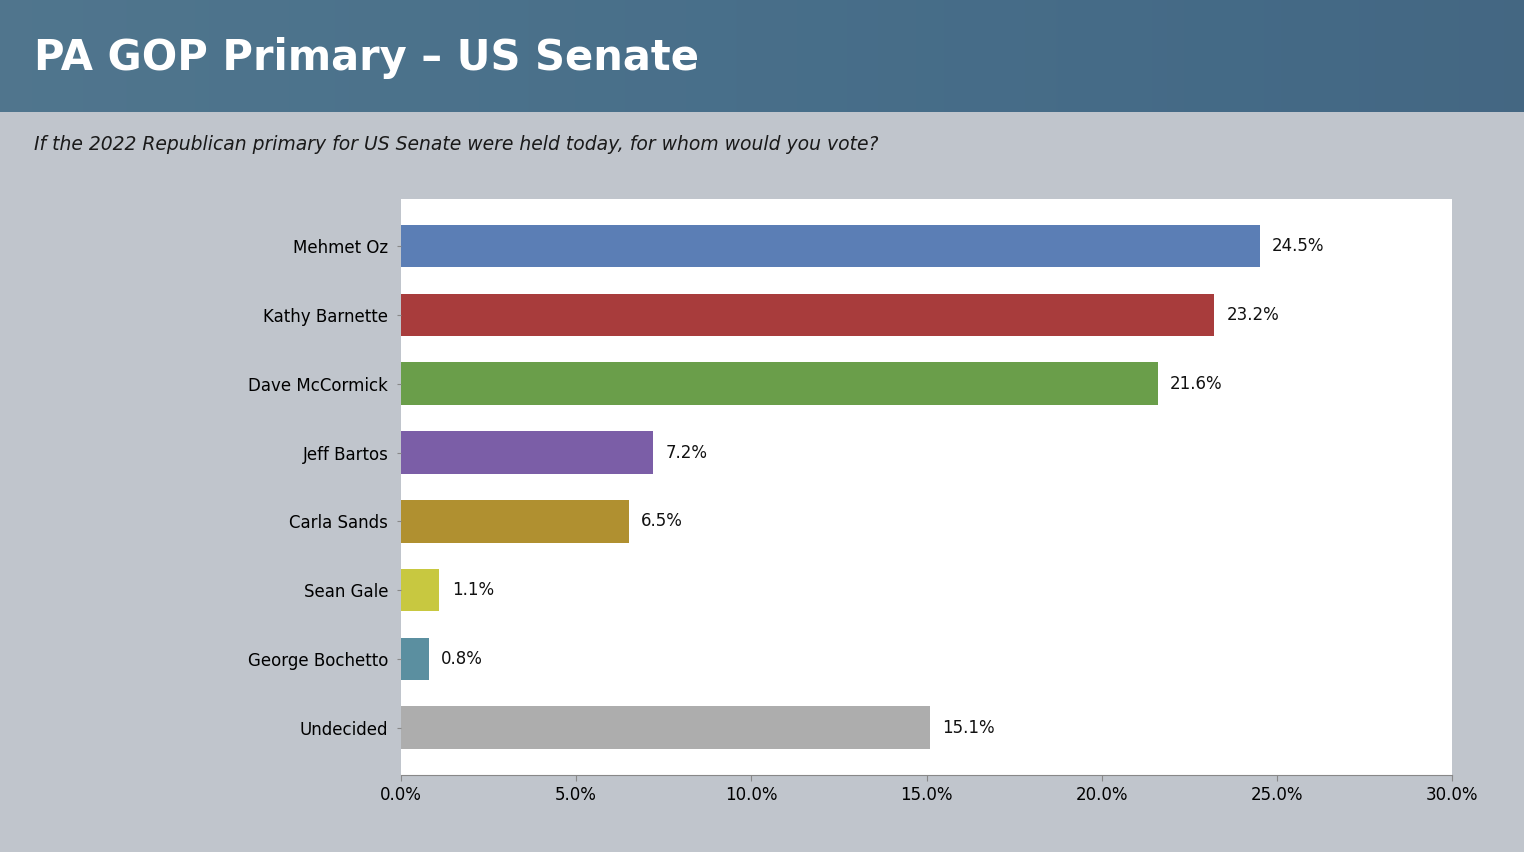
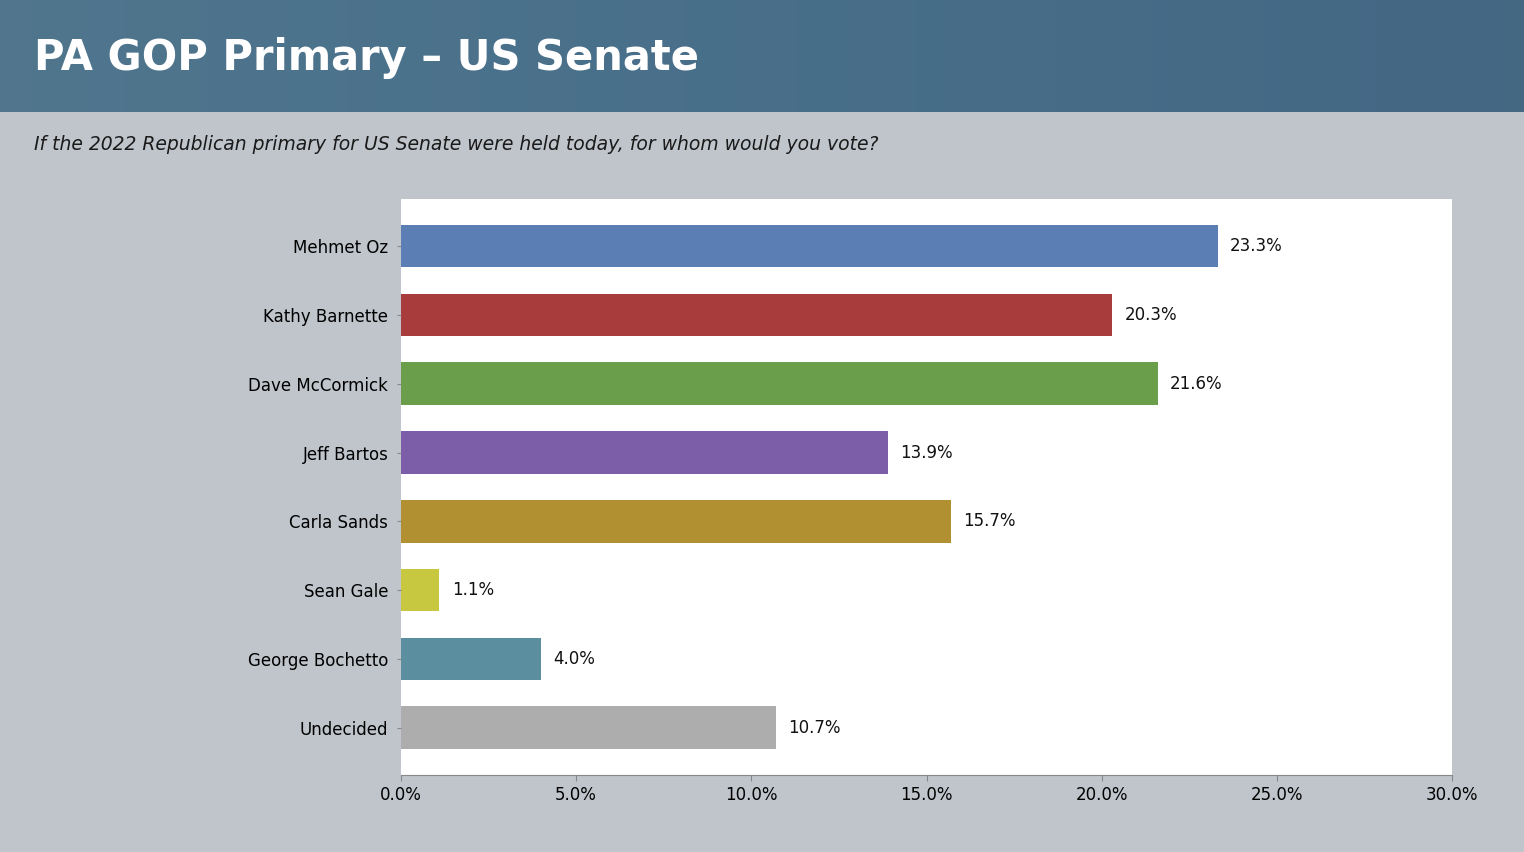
Mehmet Oz: 24.5% -> 23.3%
Kathy Barnette: 23.2% -> 20.3%
Jeff Bartos: 7.2% -> 13.9%
Carla Sands: 6.5% -> 15.7%
George Bochetto: 0.8% -> 4.0%
Undecided: 15.1% -> 10.7%
